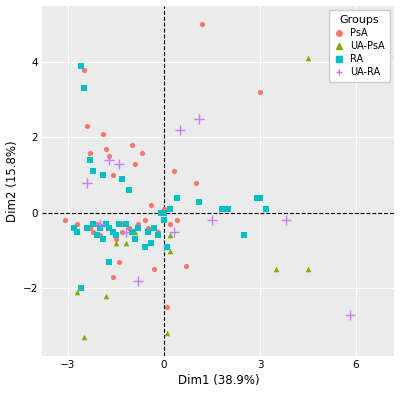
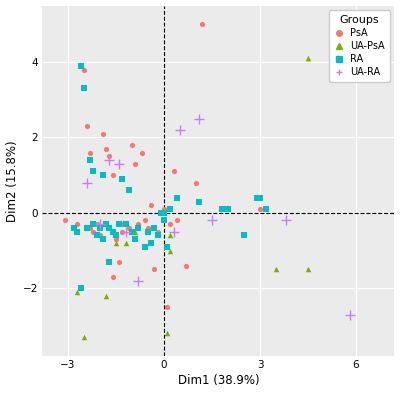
PsA/3: 3.2 -> 0.1
